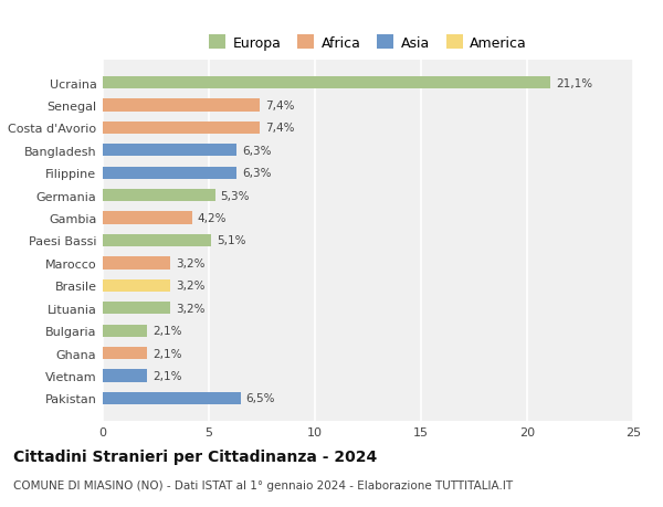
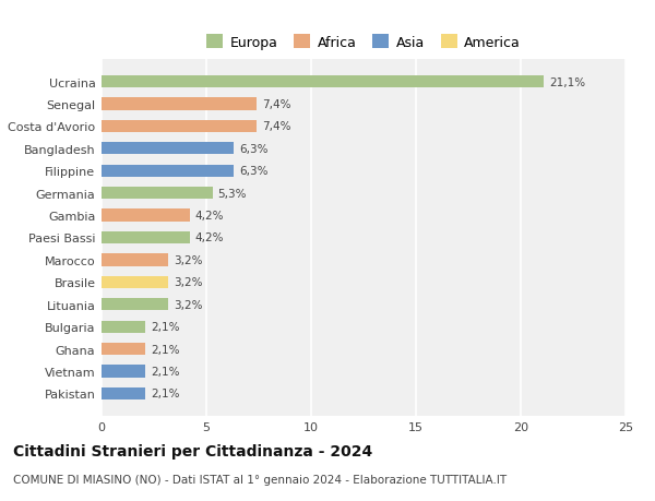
Paesi Bassi: 5,1% -> 4,2%
Pakistan: 6,5% -> 2,1%
